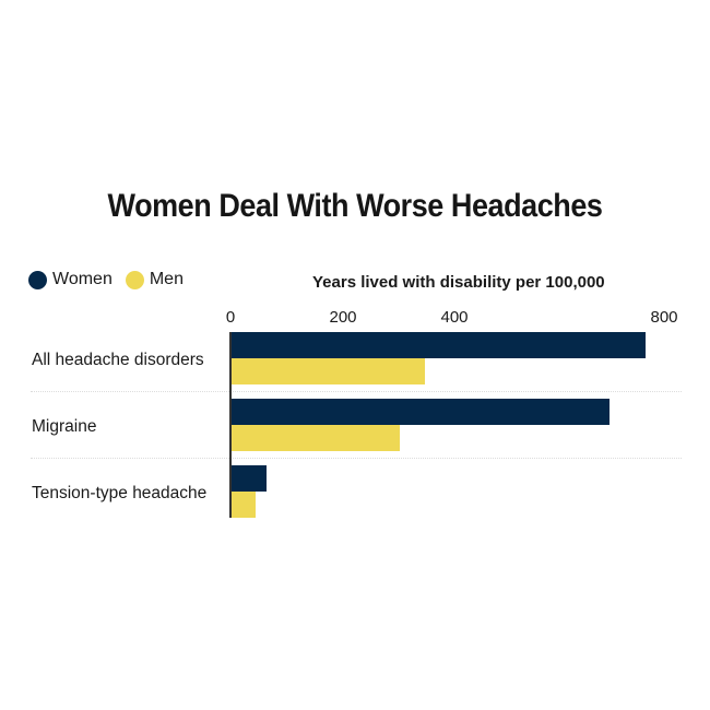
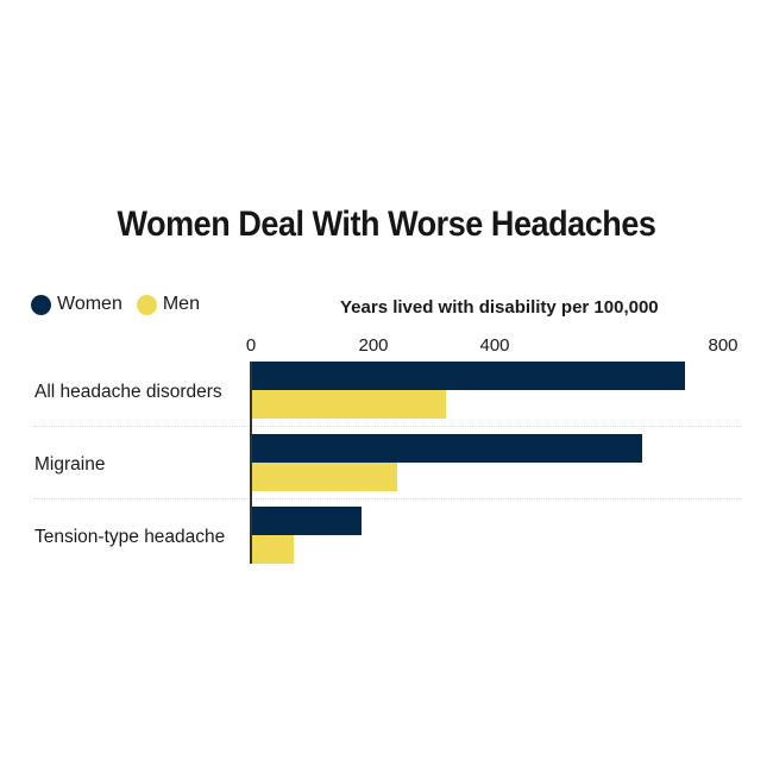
Women/All headache disorders: 740 -> 710
Men/All headache disorders: 350 -> 320
Women/Migraine: 680 -> 640
Men/Migraine: 300 -> 240
Women/Tension-type headache: 60 -> 180
Men/Tension-type headache: 40 -> 70
